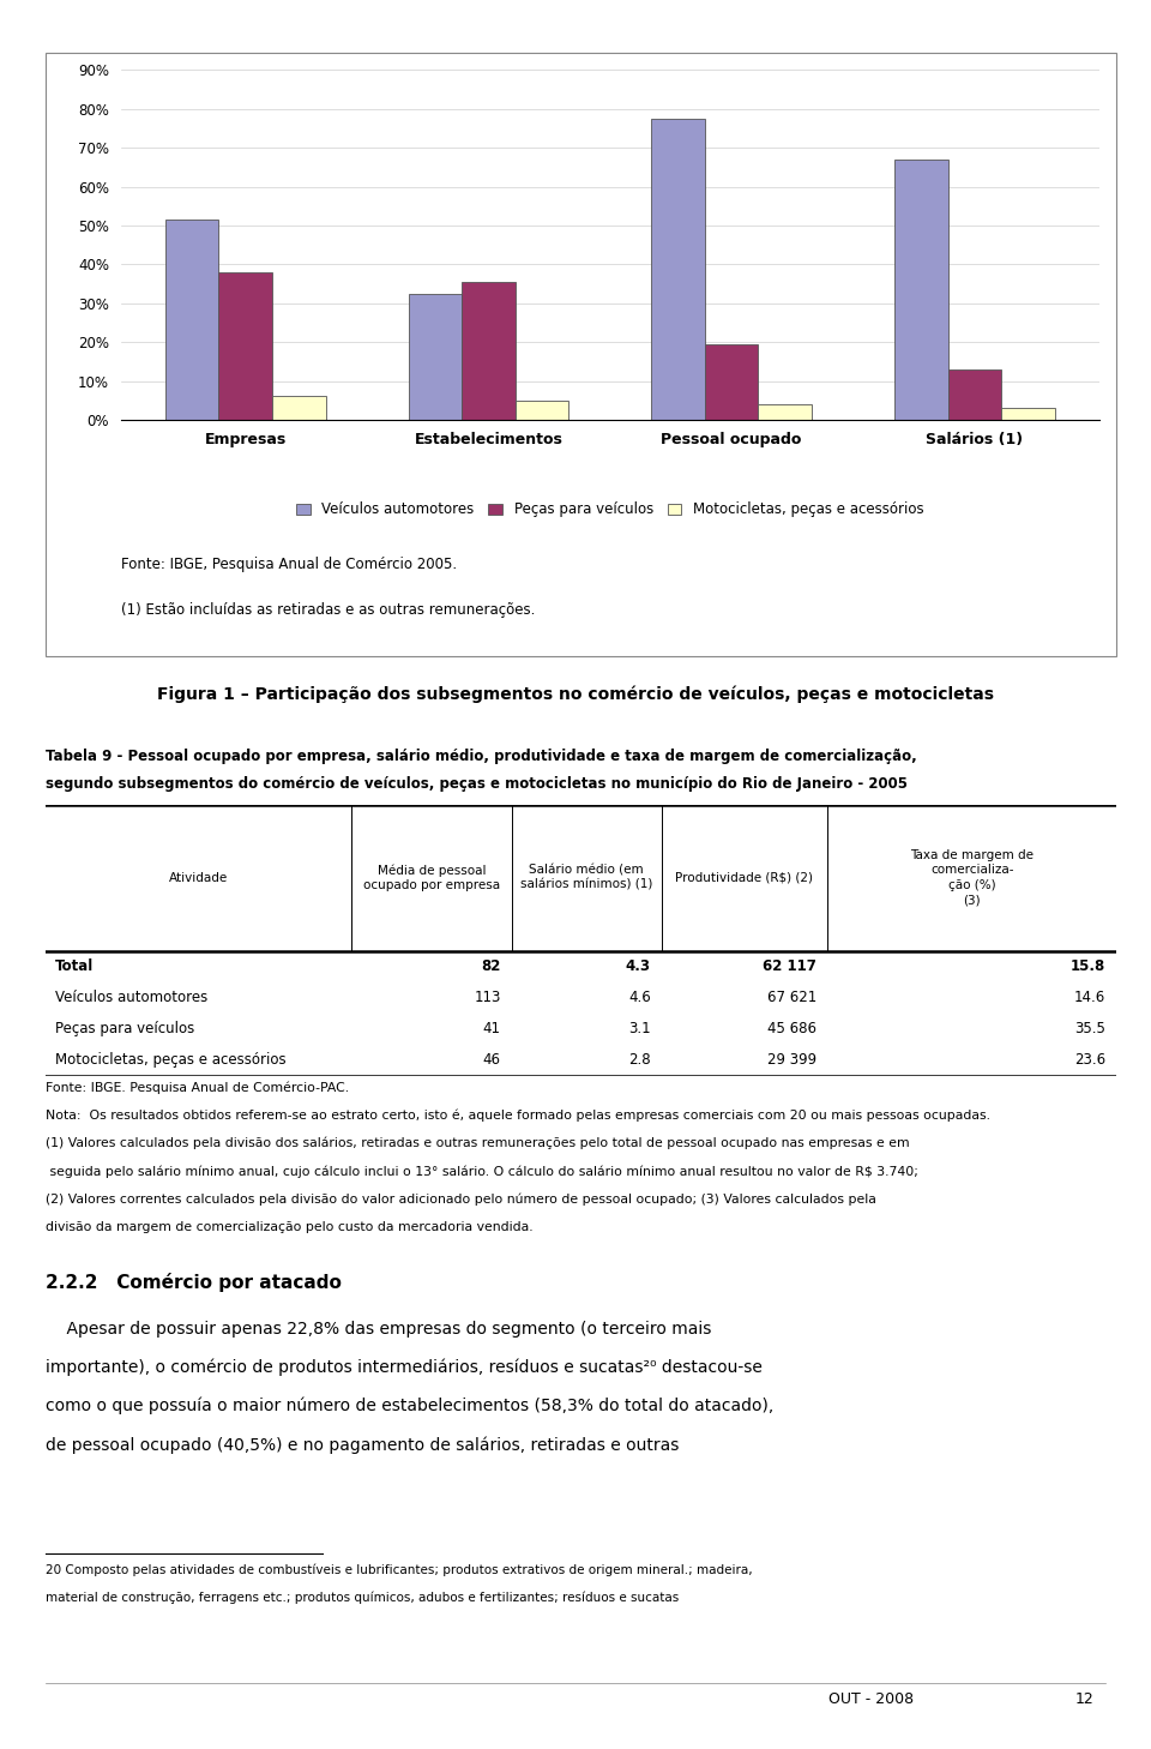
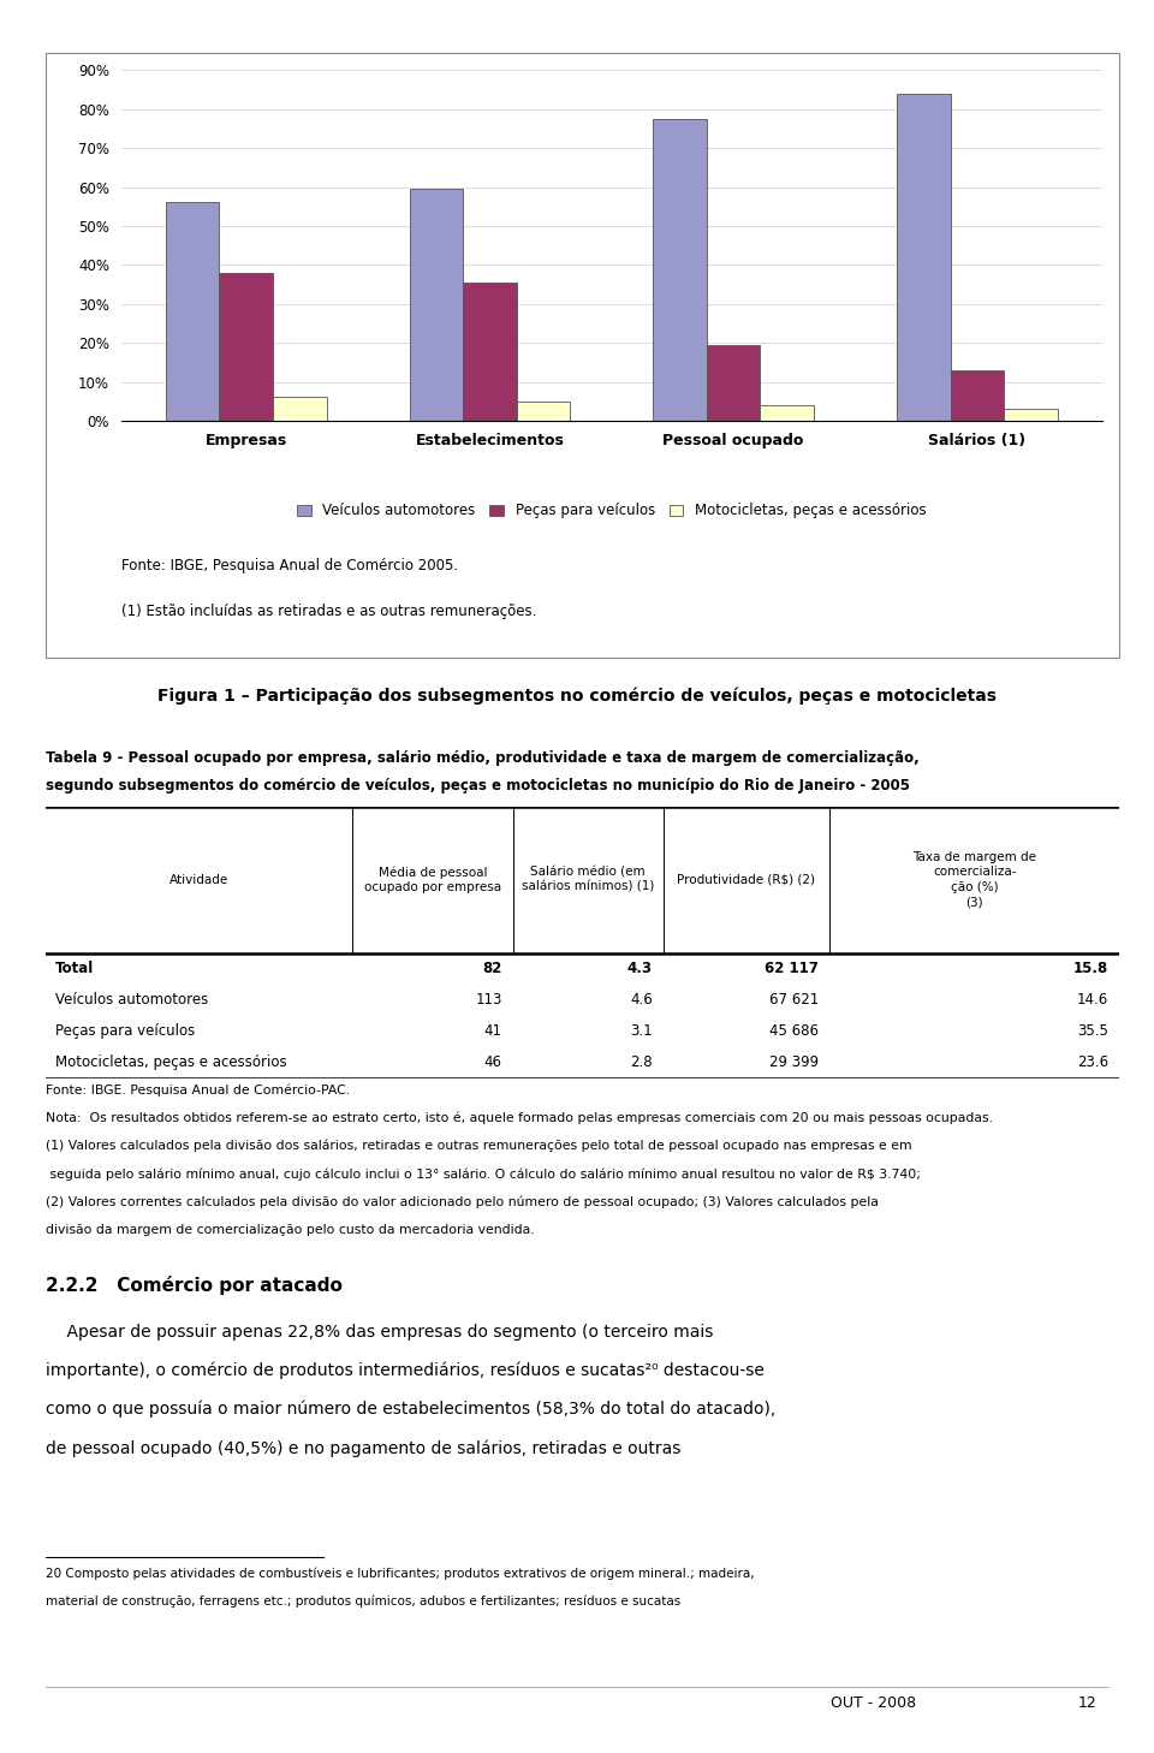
Veículos automotores/Empresas: 51.5% -> 56.0%
Veículos automotores/Estabelecimentos: 32.5% -> 59.5%
Veículos automotores/Salários (1): 67.0% -> 84.0%
